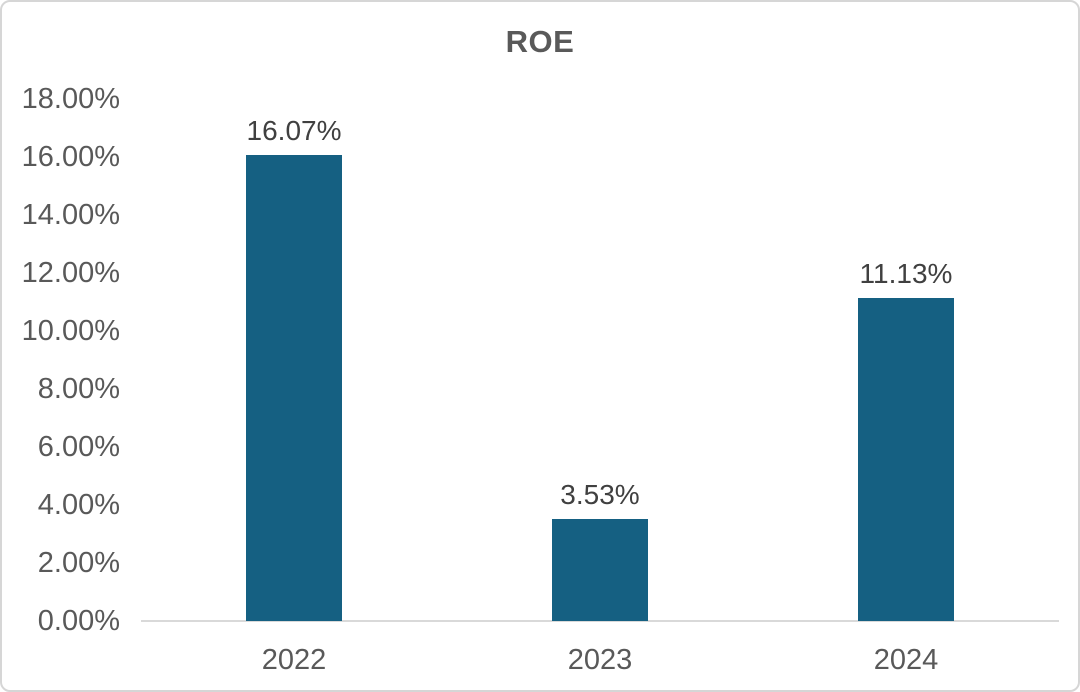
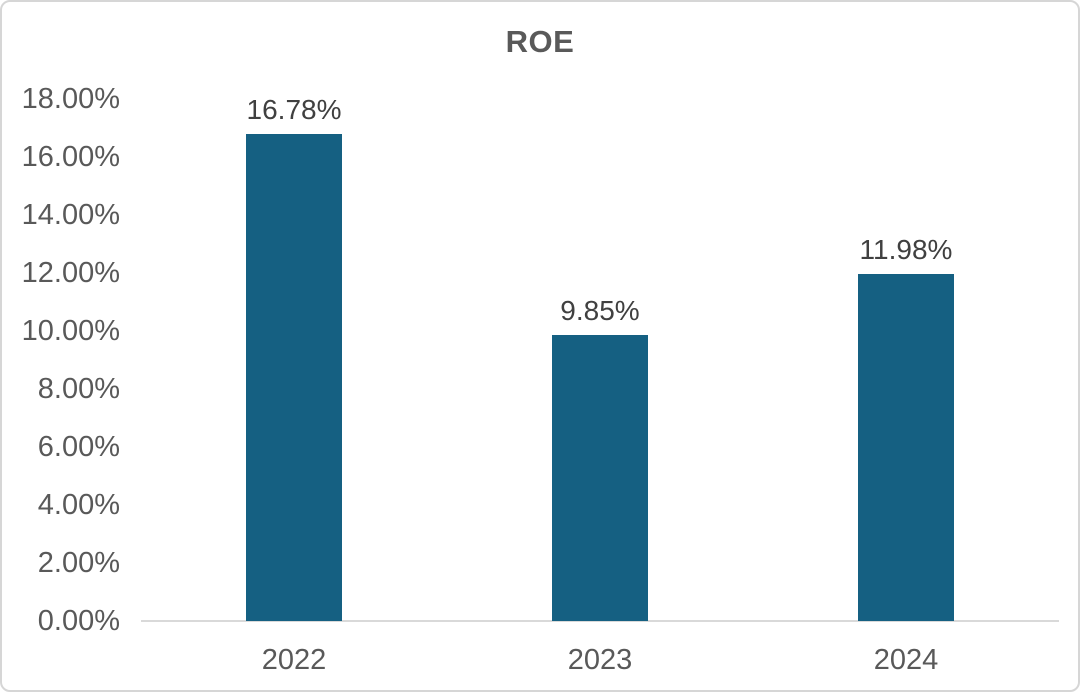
2022: 16.07% -> 16.78%
2023: 3.53% -> 9.85%
2024: 11.13% -> 11.98%
